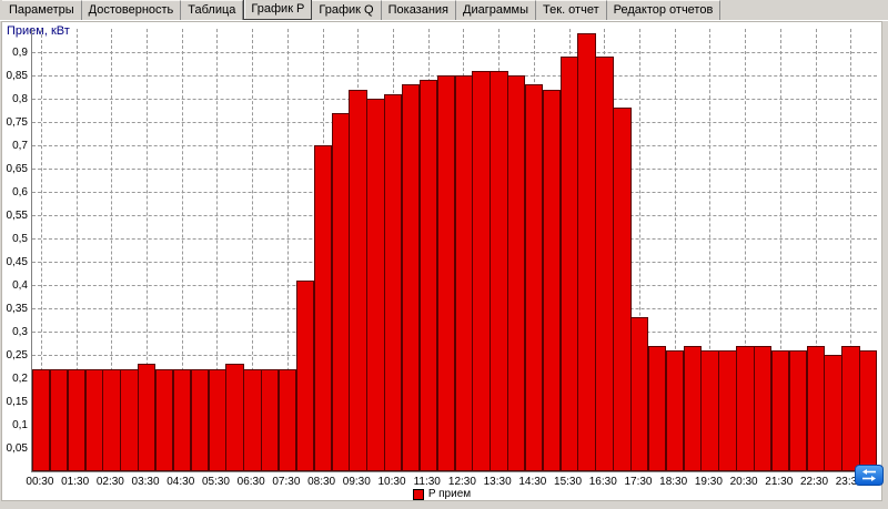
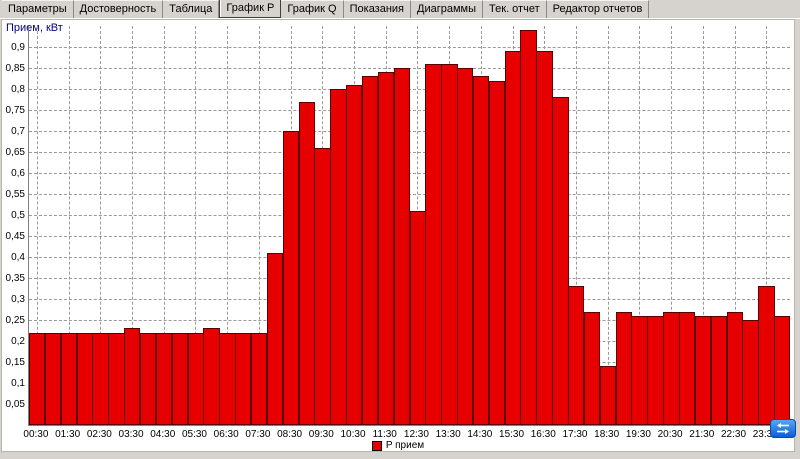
09:30: 0,82 -> 0,66
12:30: 0,85 -> 0,51
18:30: 0,26 -> 0,14
23:30: 0,27 -> 0,33
